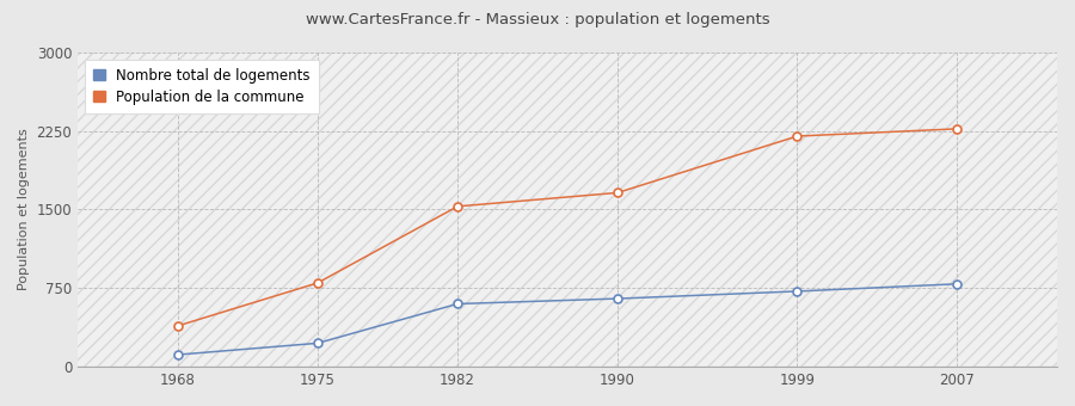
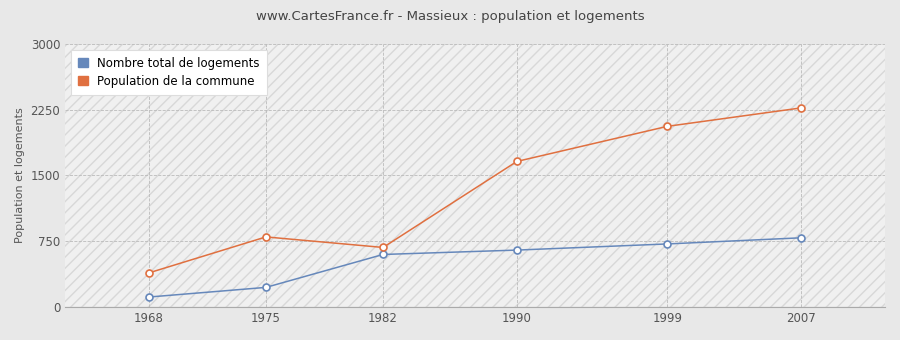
Population de la commune/1982: 1530 -> 680
Population de la commune/1999: 2200 -> 2060
